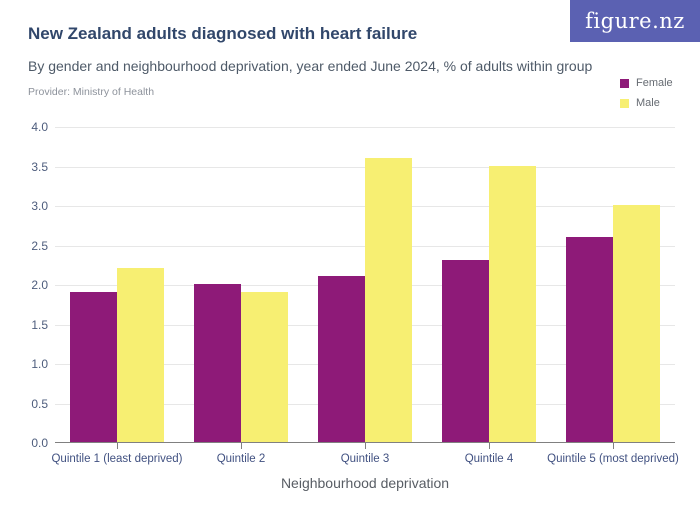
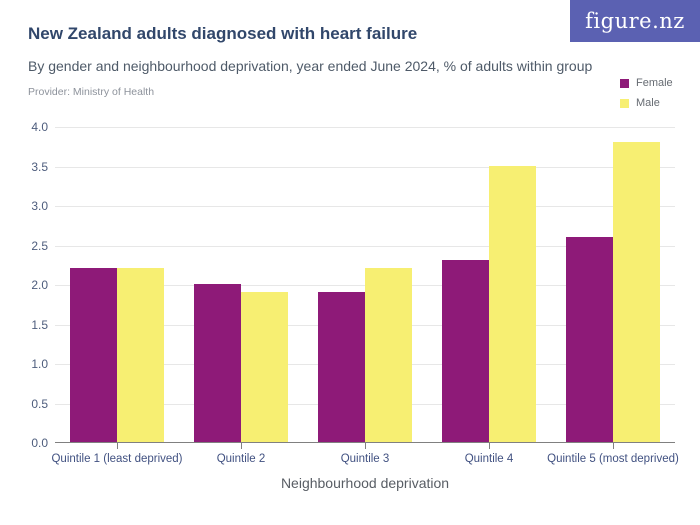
Female/Quintile 1 (least deprived): 1.9 -> 2.2
Female/Quintile 3: 2.1 -> 1.9
Male/Quintile 3: 3.6 -> 2.2
Male/Quintile 5 (most deprived): 3.0 -> 3.8
